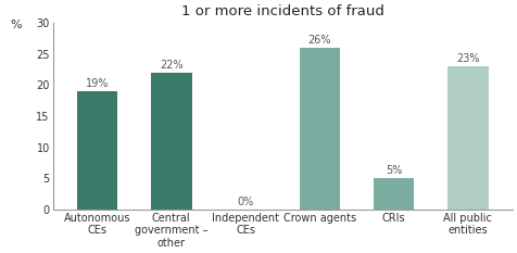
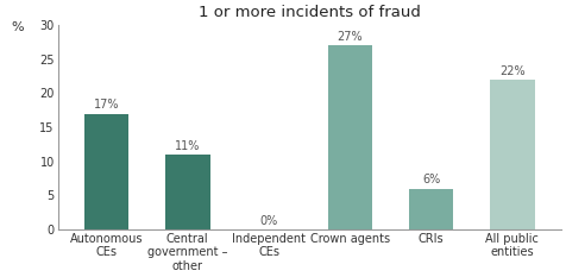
Autonomous CEs: 19% -> 17%
Central government – other: 22% -> 11%
Crown agents: 26% -> 27%
CRIs: 5% -> 6%
All public entities: 23% -> 22%
